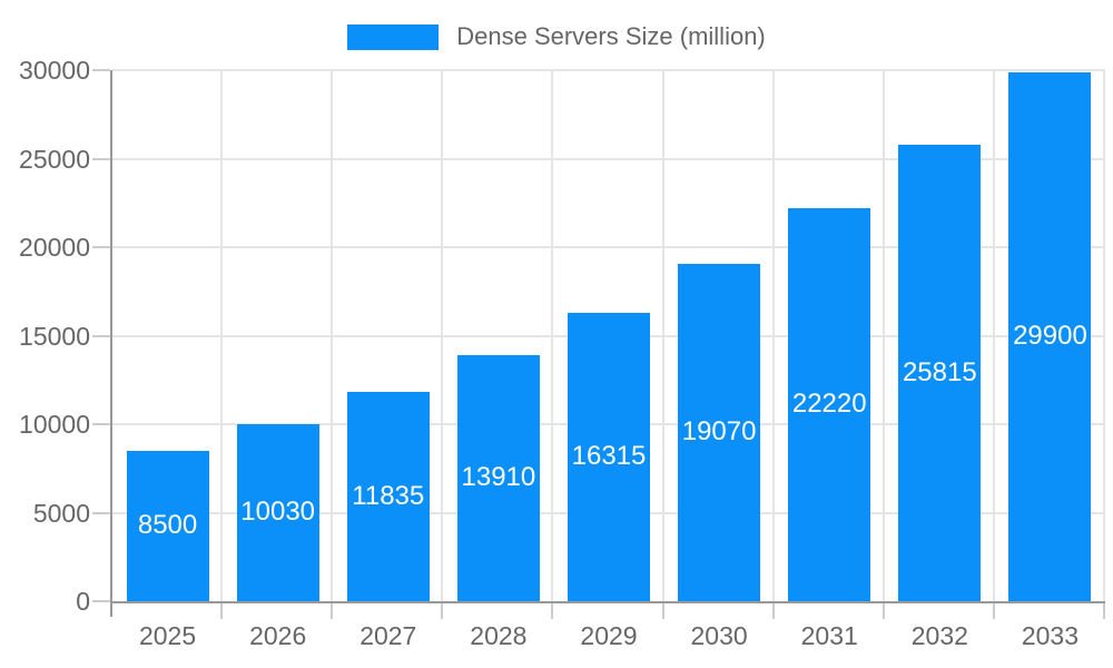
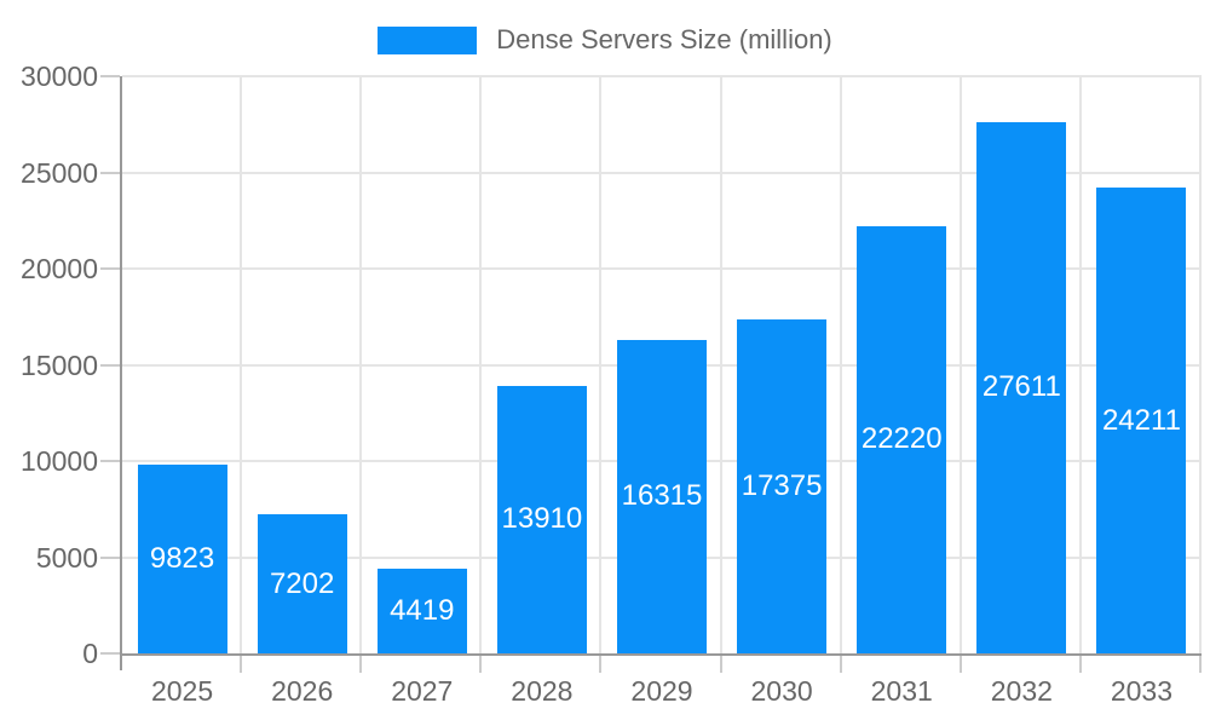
2025: 8500 -> 9823
2026: 10030 -> 7202
2027: 11835 -> 4419
2030: 19070 -> 17375
2032: 25815 -> 27611
2033: 29900 -> 24211
